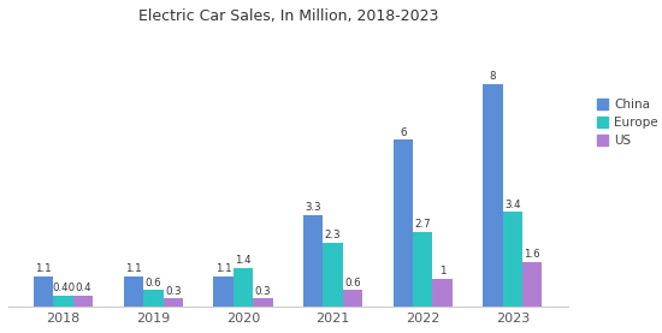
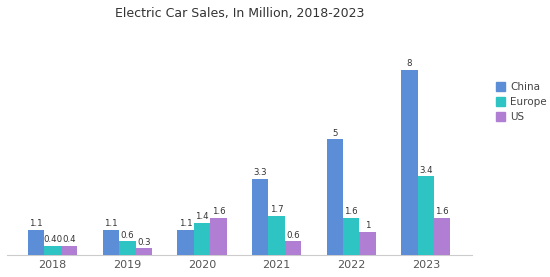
US/2020: 0.3 -> 1.6
Europe/2021: 2.3 -> 1.7
China/2022: 6 -> 5
Europe/2022: 2.7 -> 1.6
